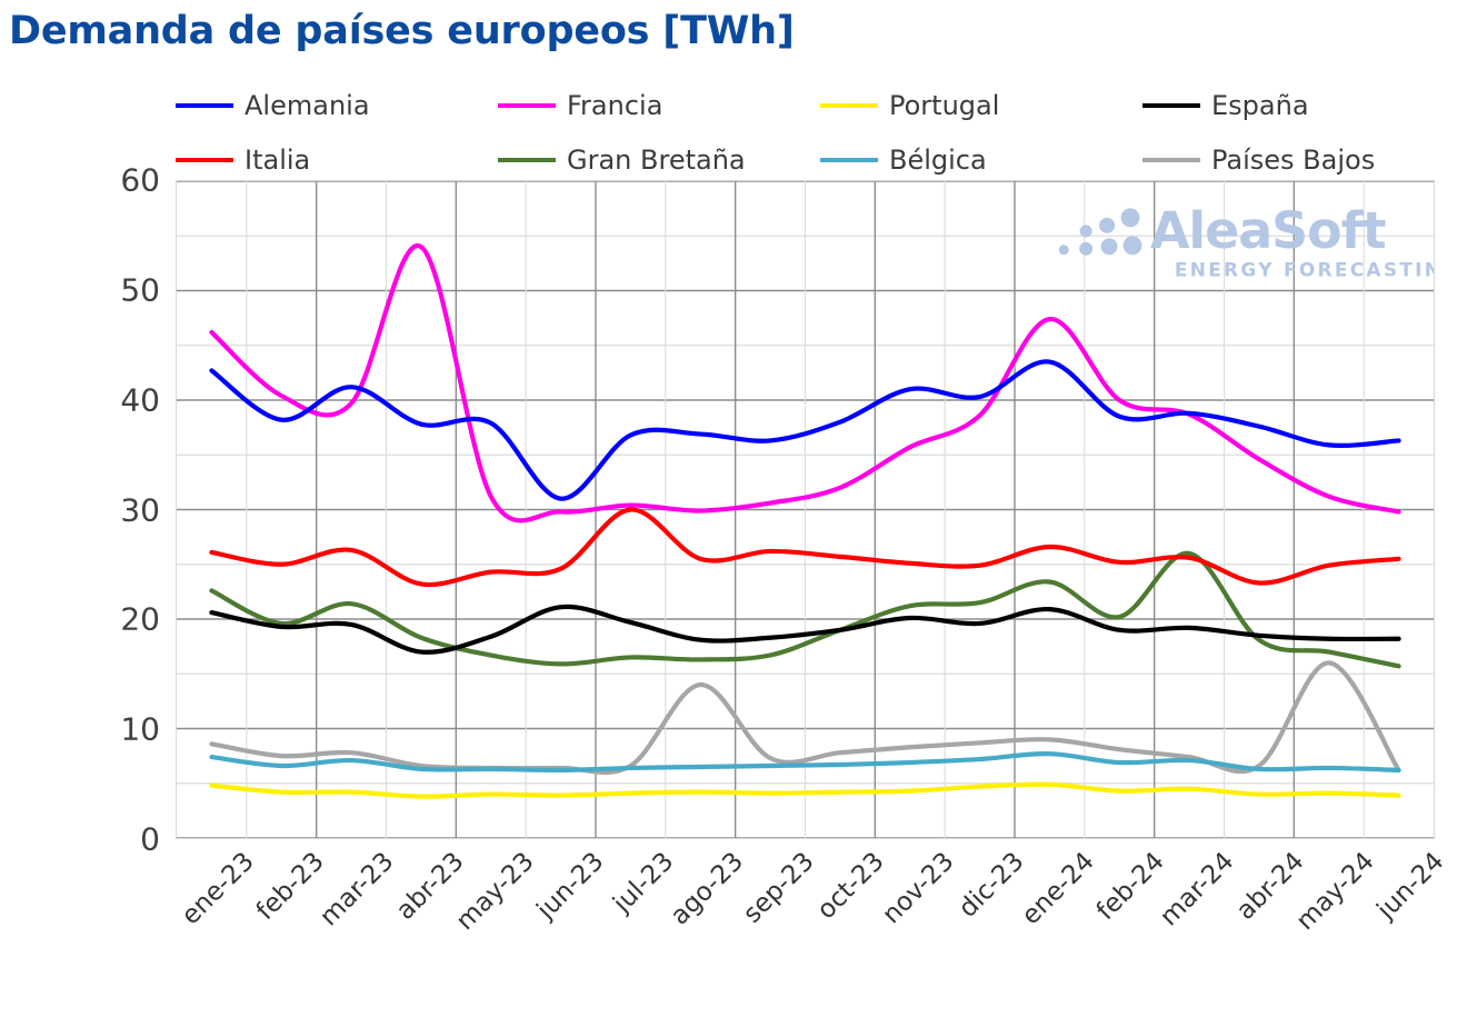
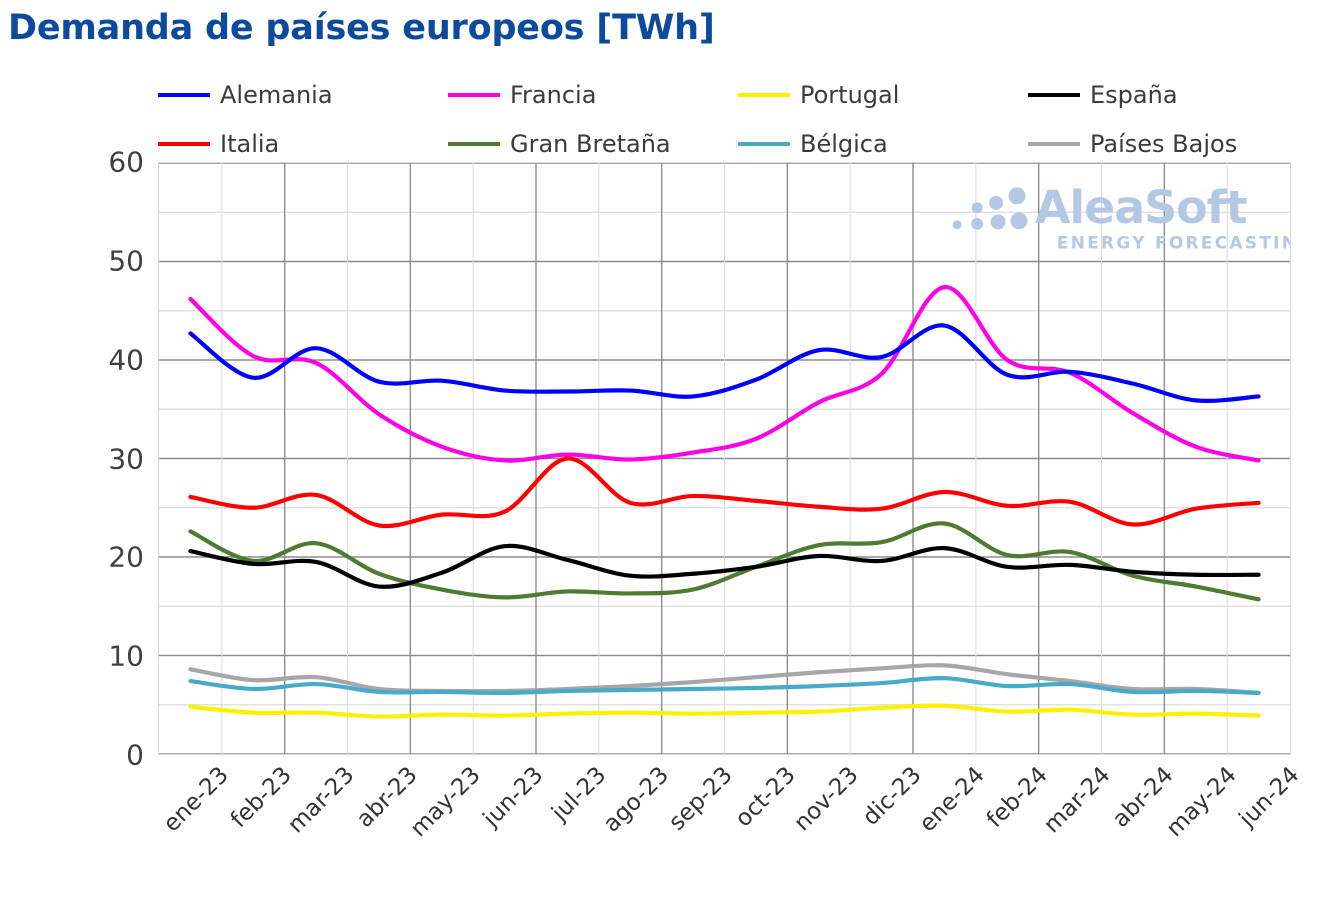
Francia/abr-23: 54 -> 34
Alemania/jun-23: 31 -> 37
Países Bajos/ago-23: 14 -> 7
Gran Bretaña/mar-24: 26 -> 20
Países Bajos/may-24: 16 -> 7
